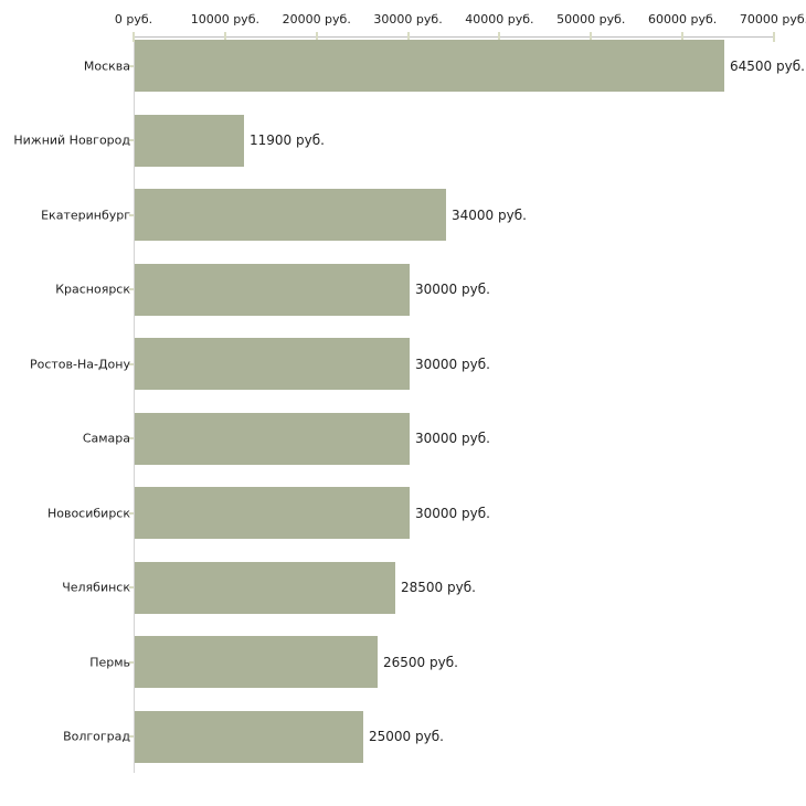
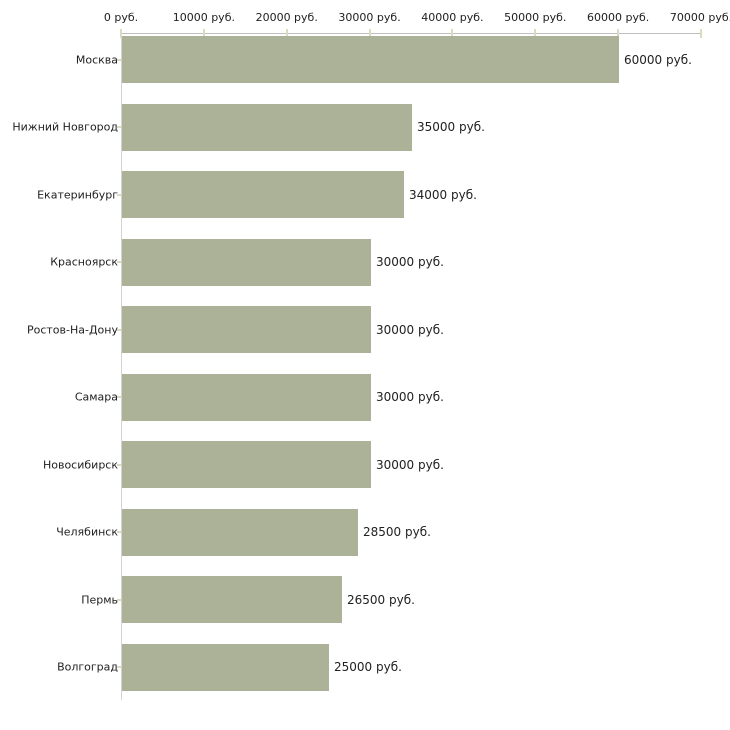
Москва: 64500 -> 60000
Нижний Новгород: 11900 -> 35000
